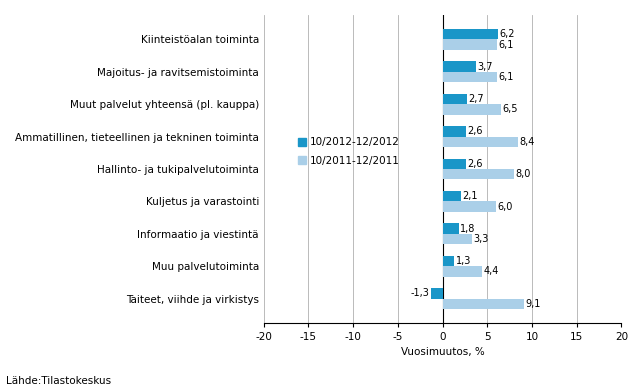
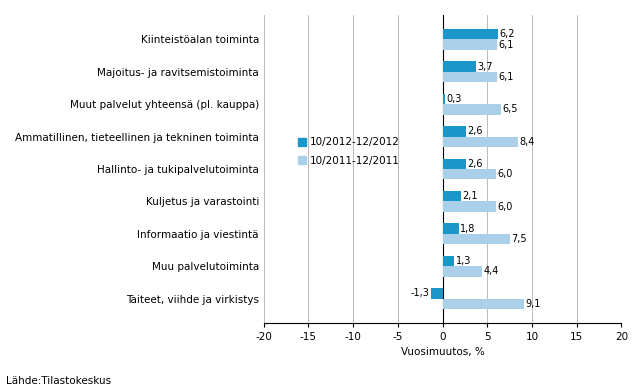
10/2012-12/2012/Muut palvelut yhteensä (pl. kauppa): 2,7 -> 0,3
10/2011-12/2011/Hallinto- ja tukipalvelutoiminta: 8,0 -> 6,0
10/2011-12/2011/Informaatio ja viestintä: 3,3 -> 7,5
